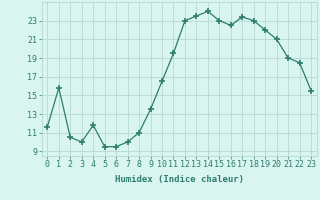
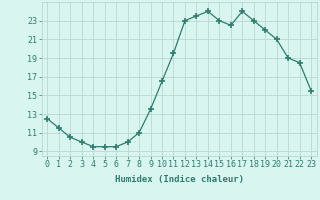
0: 11.6 -> 12.5
1: 15.8 -> 11.5
4: 11.8 -> 9.5
17: 23.4 -> 24.0
